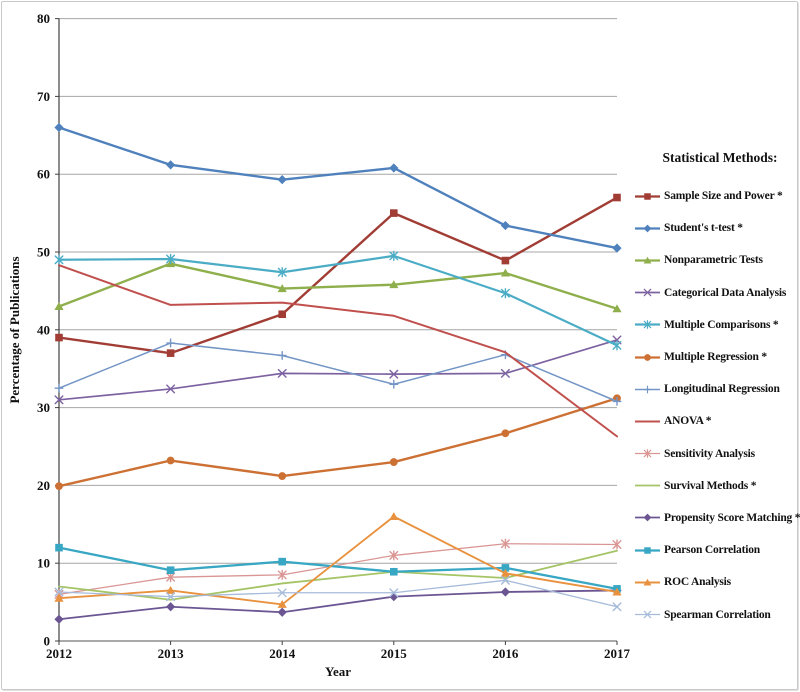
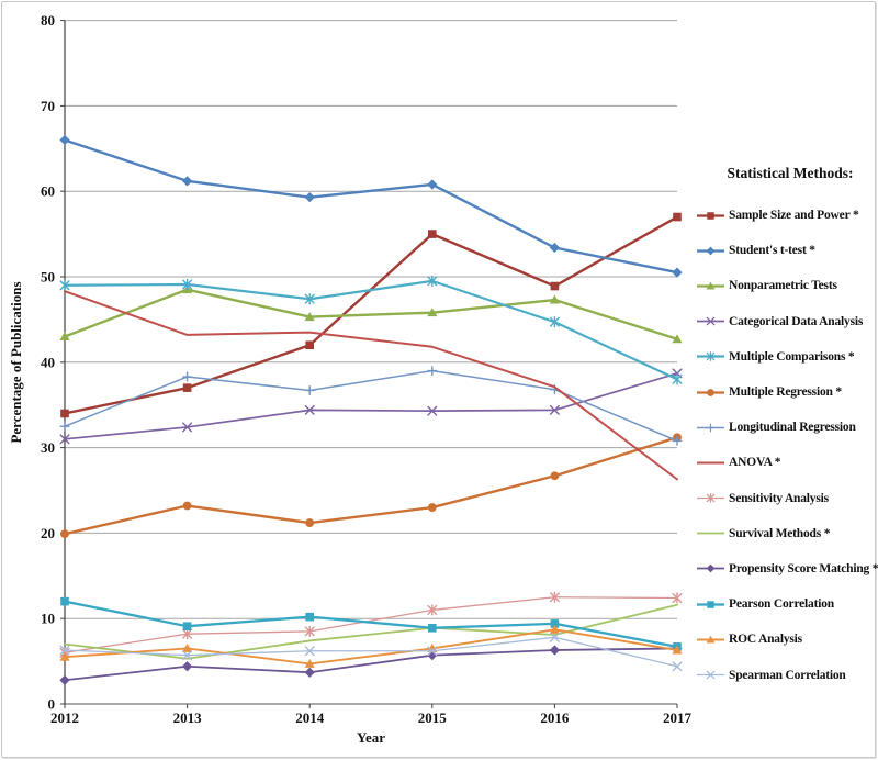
Sample Size and Power */2012: 39 -> 34
Longitudinal Regression/2015: 33 -> 39
ROC Analysis/2015: 16 -> 6
